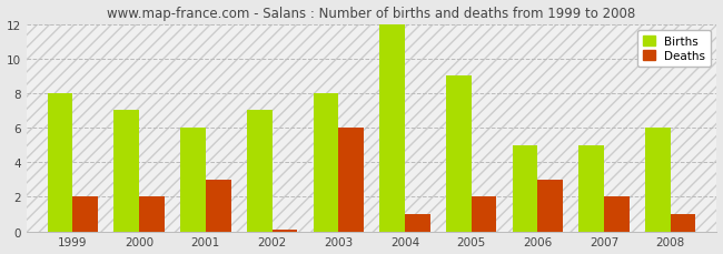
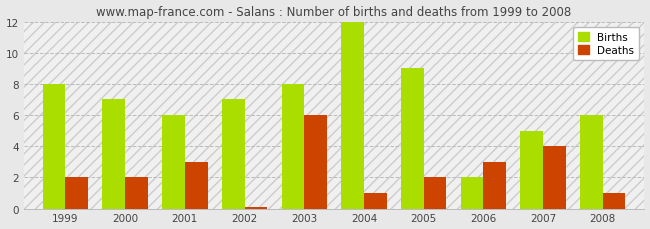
Births/2006: 5 -> 2
Deaths/2007: 2.0 -> 4.0
